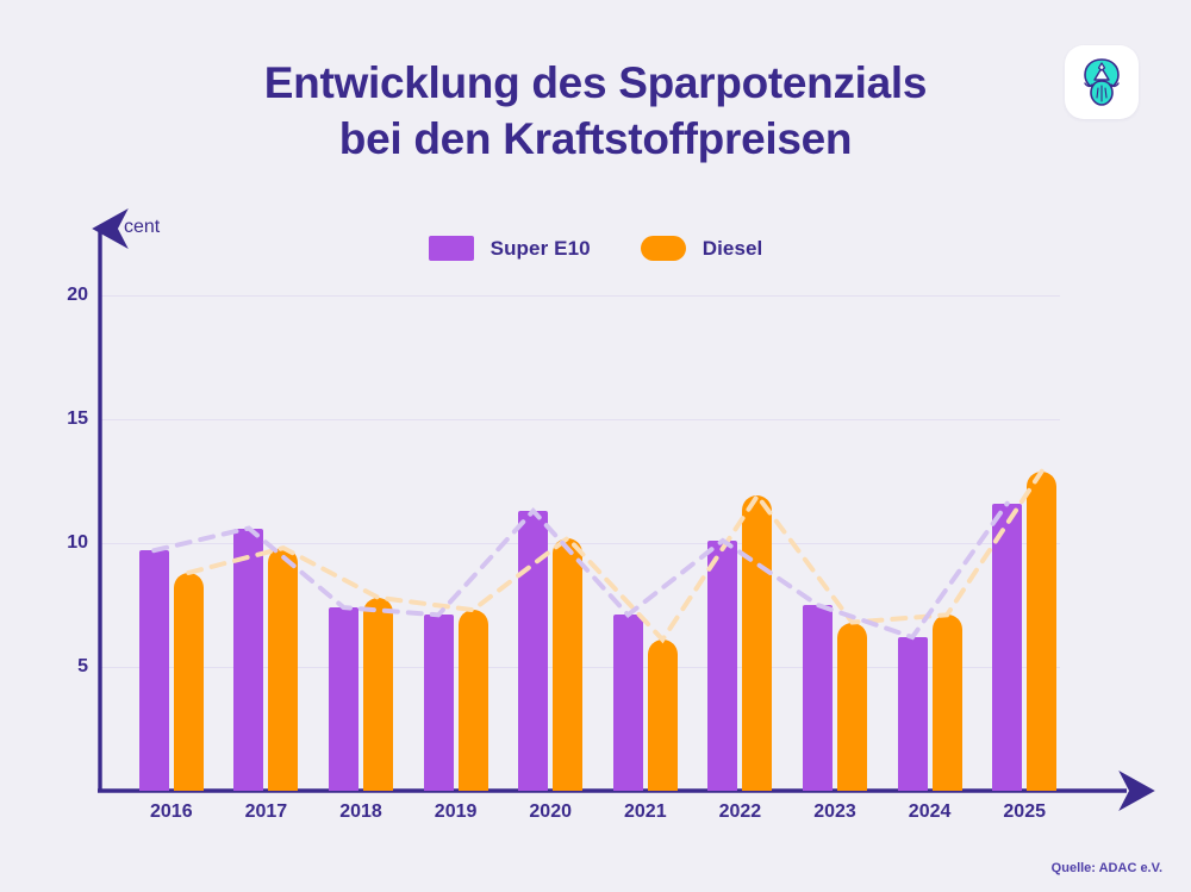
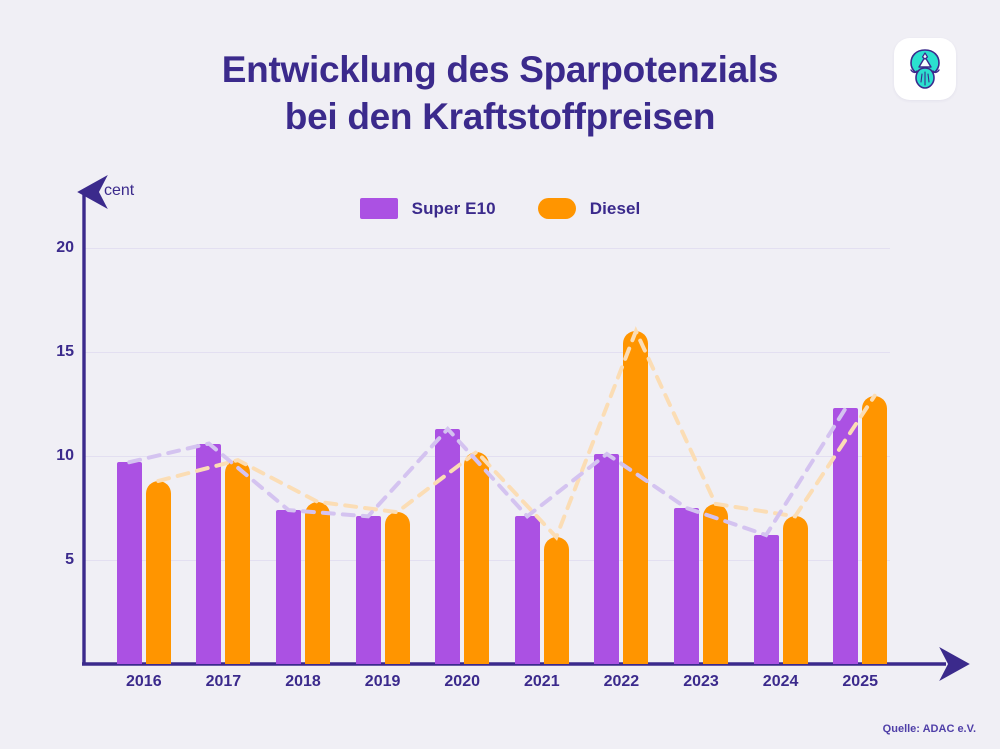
Diesel/2022: 11.9 -> 16.0
Diesel/2023: 6.8 -> 7.7
Super E10/2025: 11.6 -> 12.3
